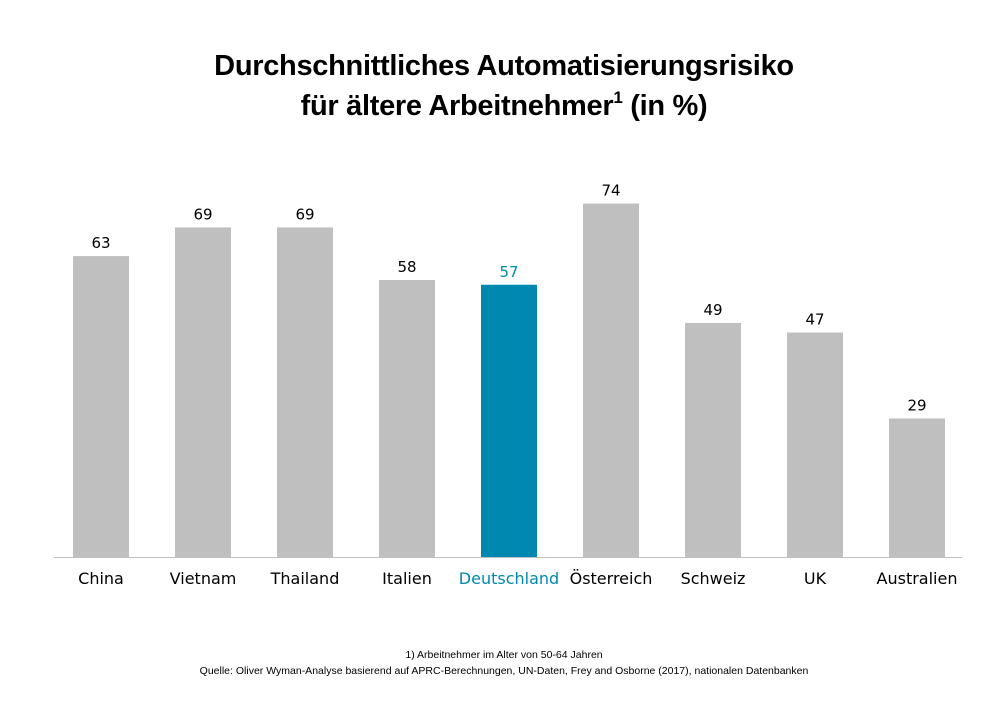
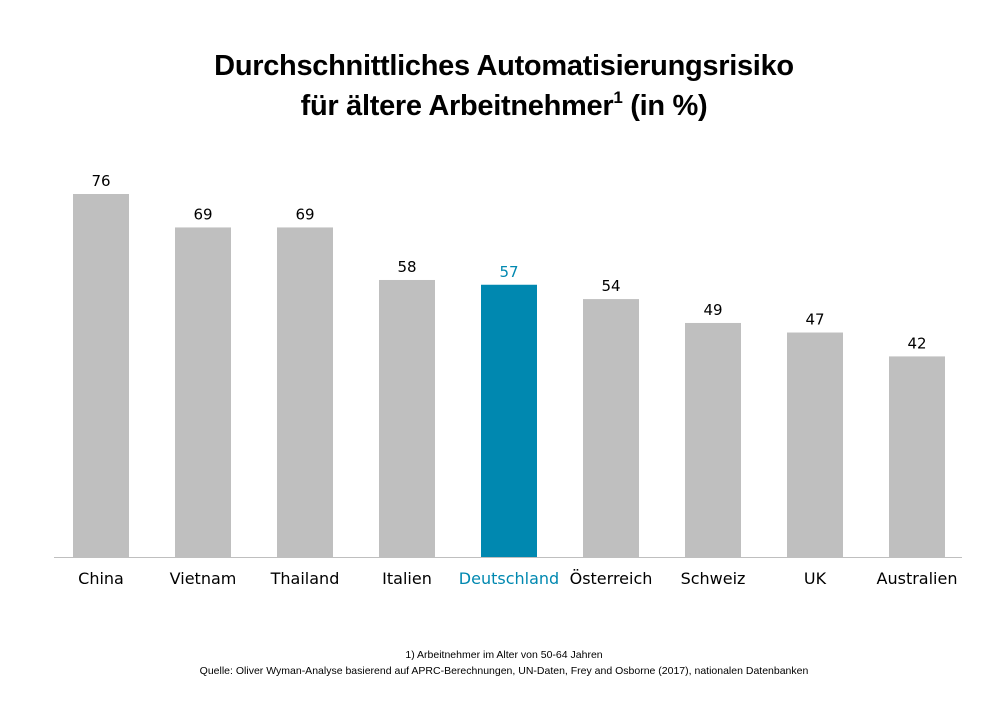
China: 63 -> 76
Österreich: 74 -> 54
Australien: 29 -> 42
